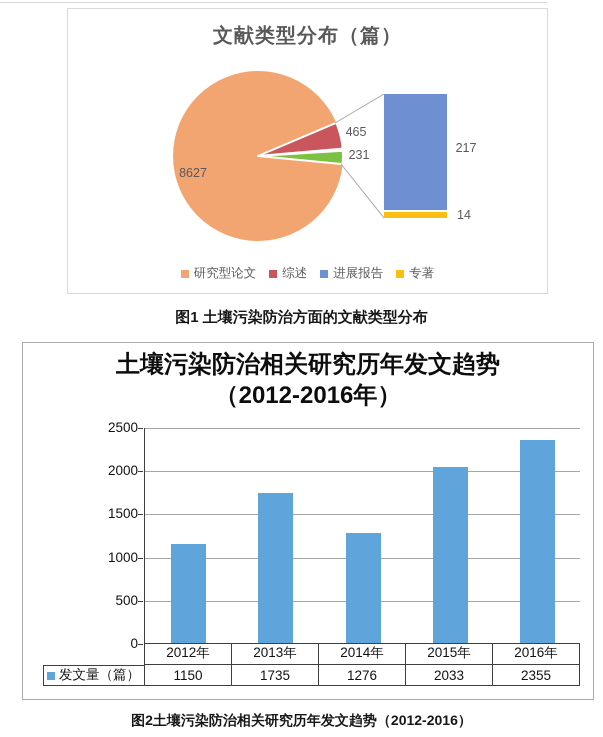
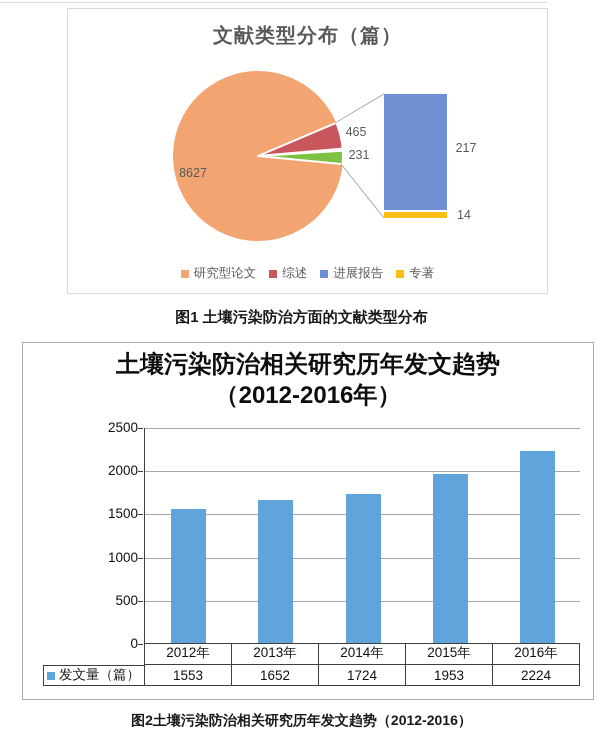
土壤污染防治相关研究历年发文趋势（2012-2016年）/2012年: 1150 -> 1553
土壤污染防治相关研究历年发文趋势（2012-2016年）/2013年: 1735 -> 1652
土壤污染防治相关研究历年发文趋势（2012-2016年）/2014年: 1276 -> 1724
土壤污染防治相关研究历年发文趋势（2012-2016年）/2015年: 2033 -> 1953
土壤污染防治相关研究历年发文趋势（2012-2016年）/2016年: 2355 -> 2224
